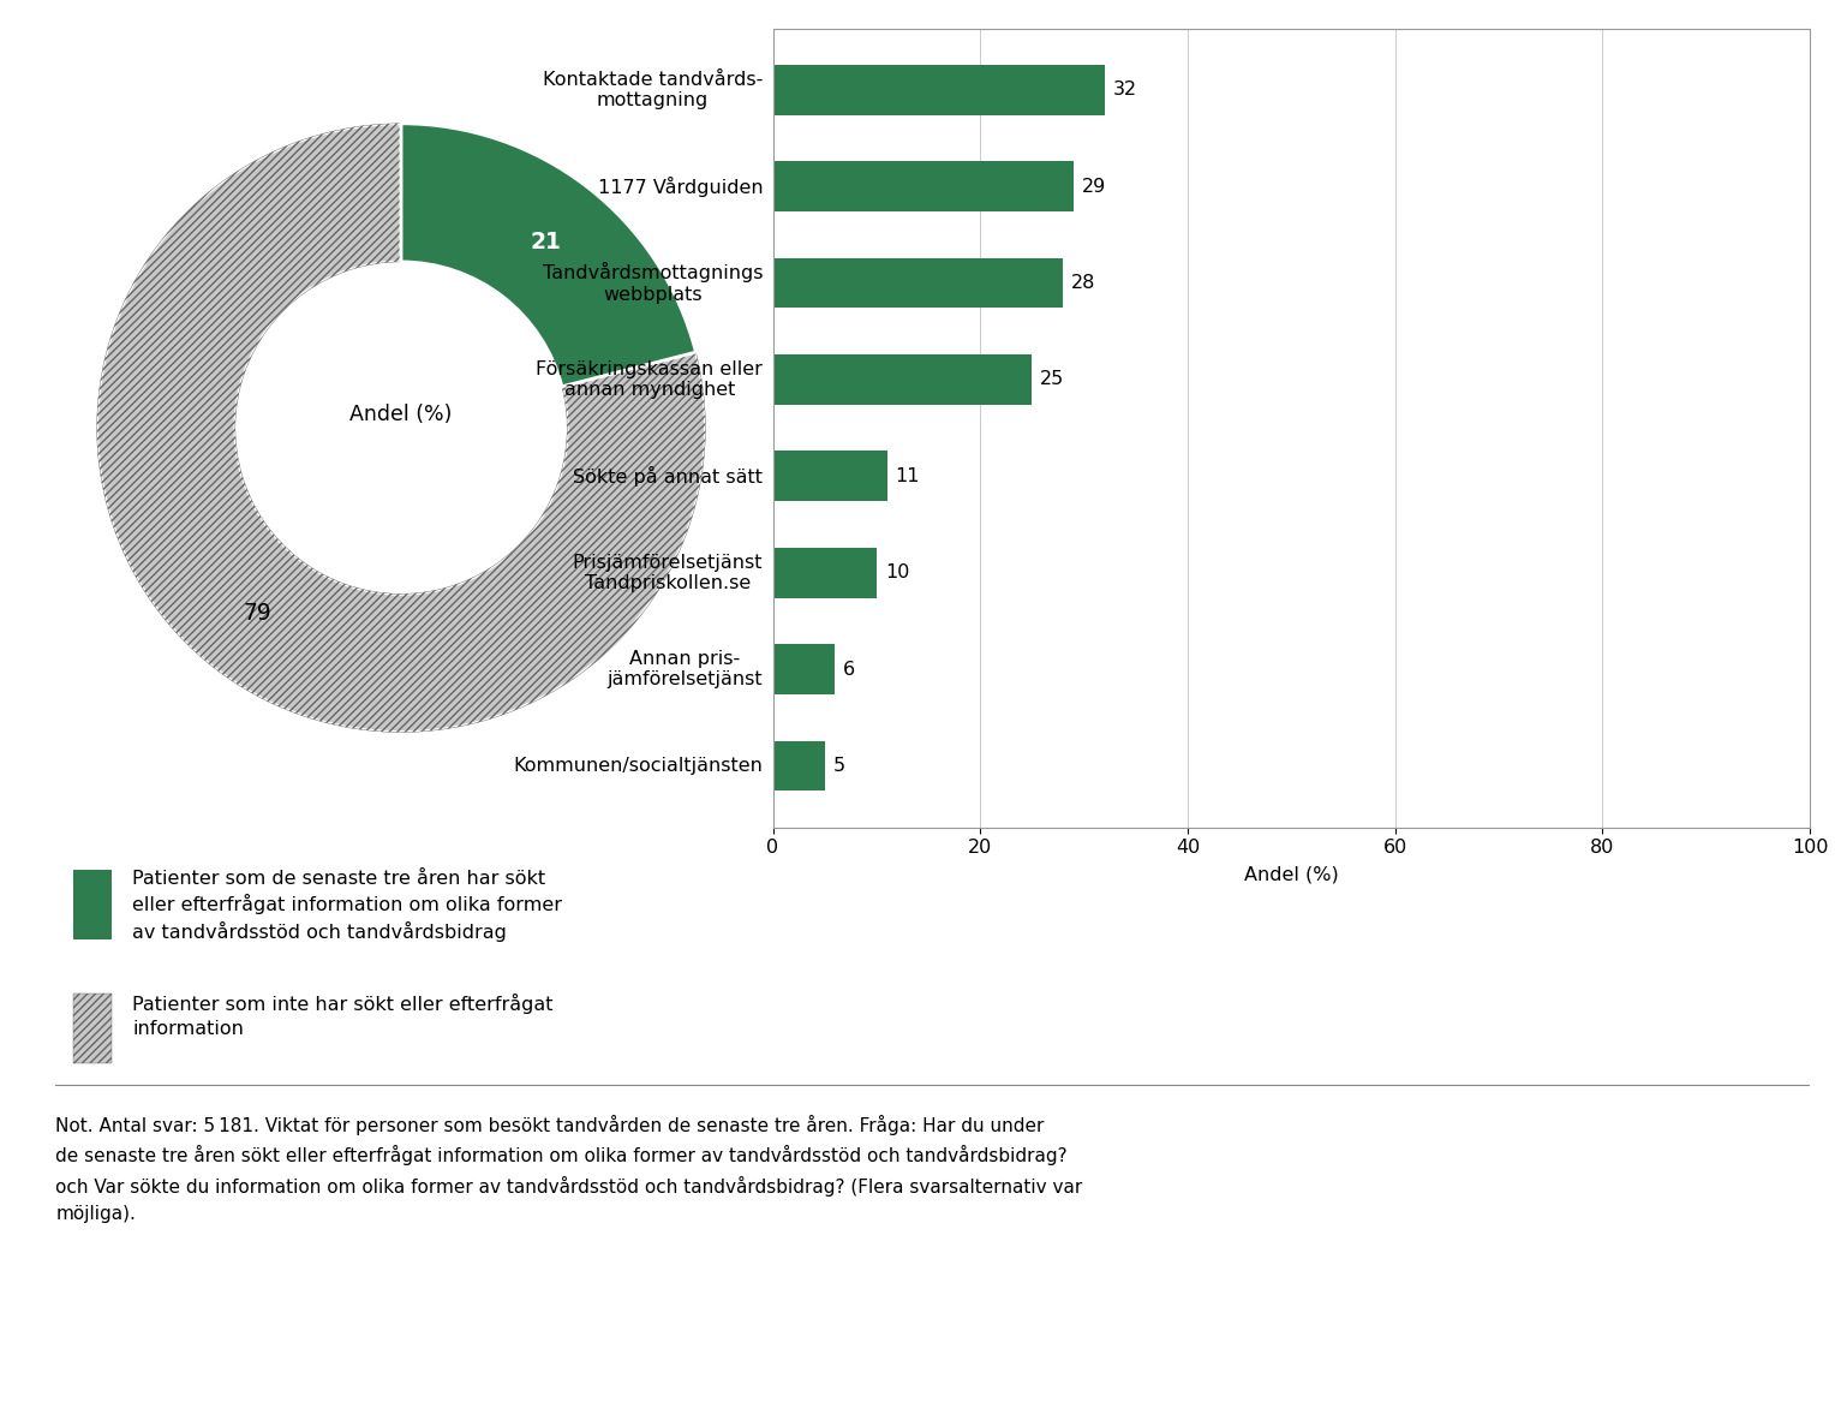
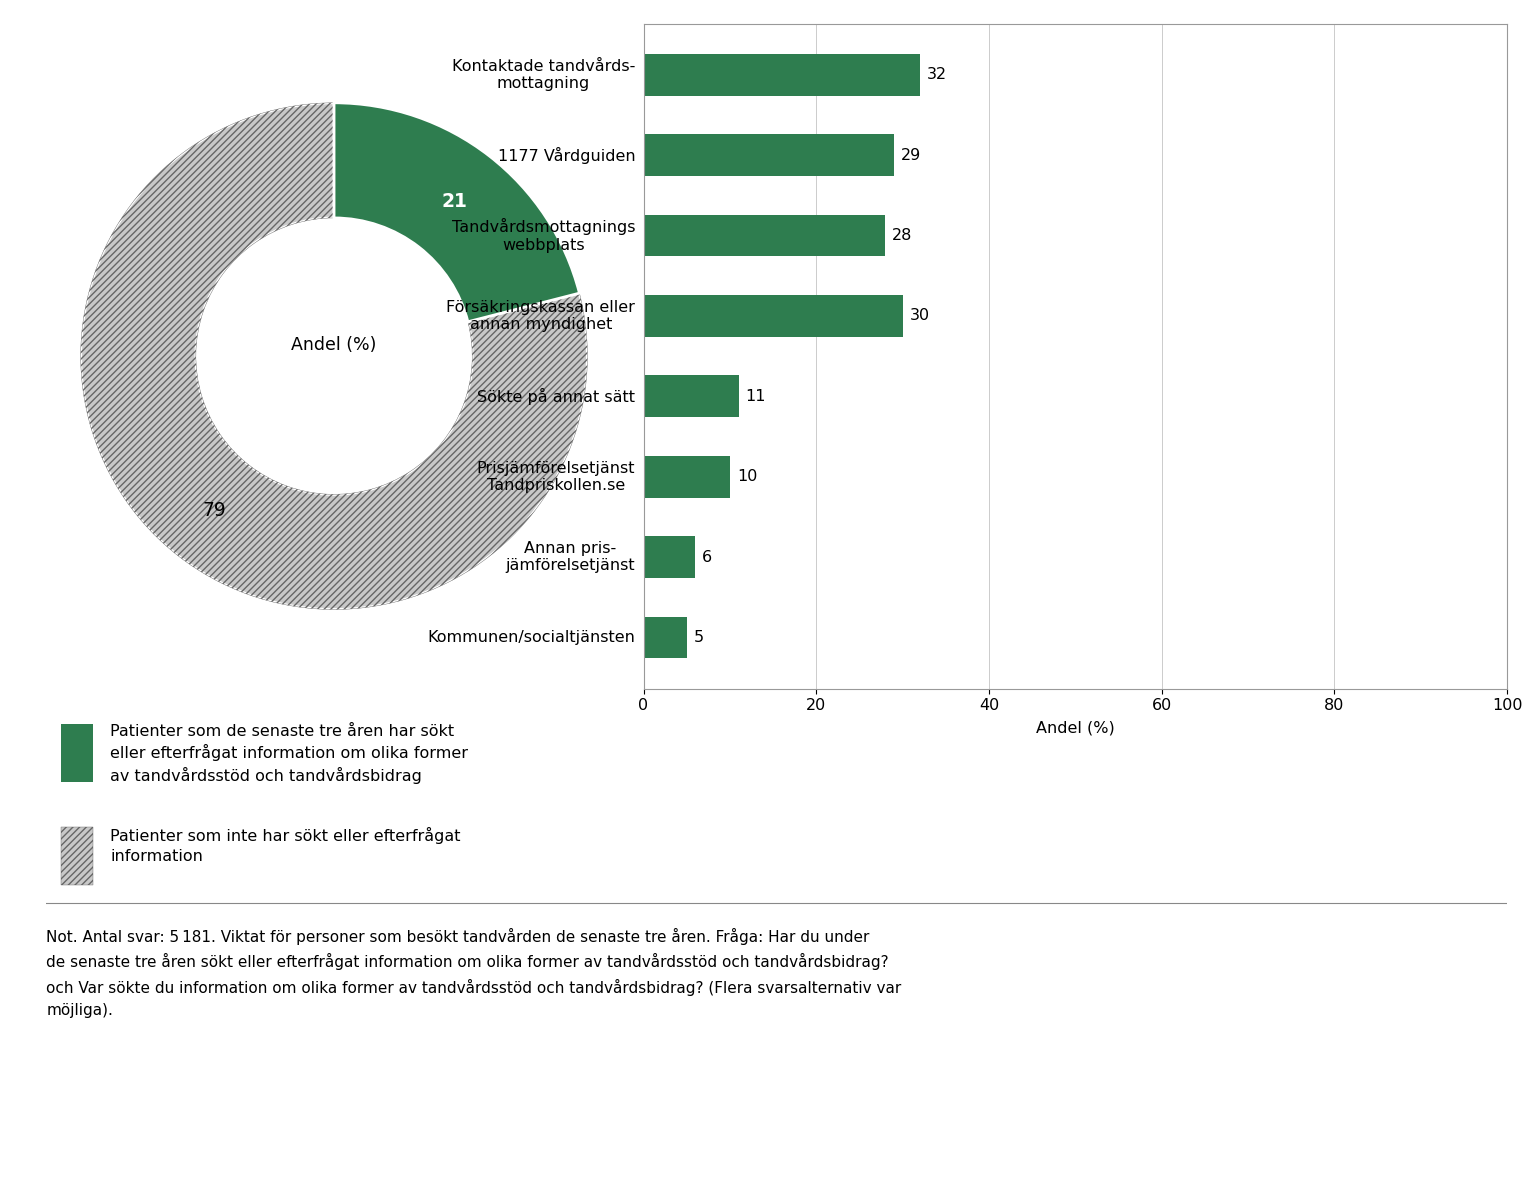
Försäkringskassan eller annan myndighet: 25 -> 30
